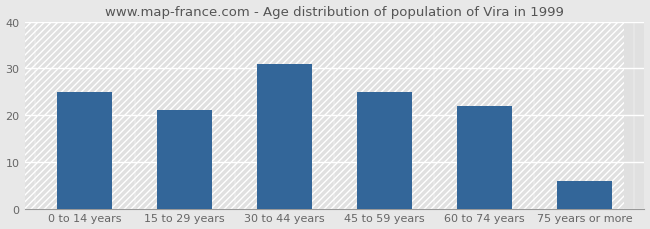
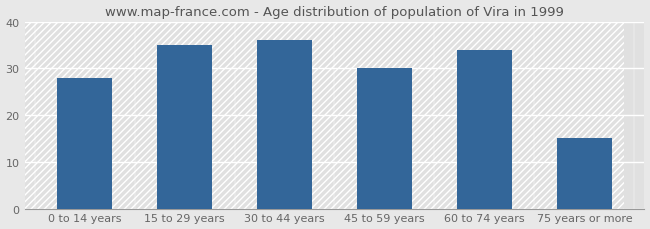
0 to 14 years: 25 -> 28
15 to 29 years: 21 -> 35
30 to 44 years: 31 -> 36
45 to 59 years: 25 -> 30
60 to 74 years: 22 -> 34
75 years or more: 6 -> 15
